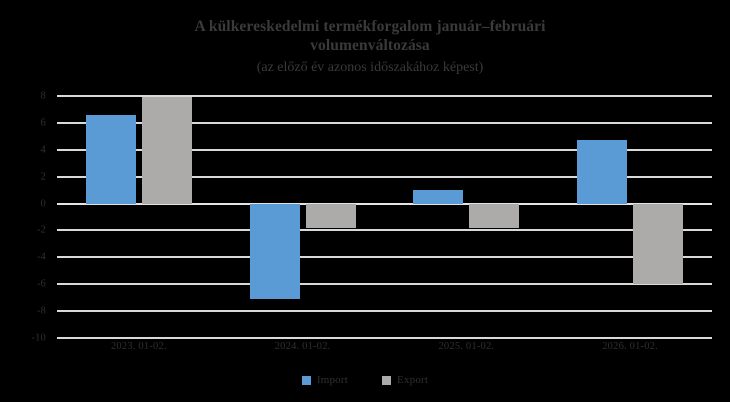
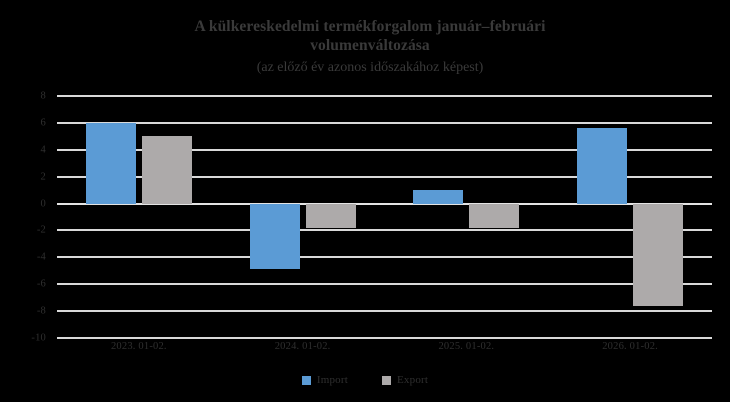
Import/2023. 01-02.: 6.6 -> 6.0
Export/2023. 01-02.: 7.9 -> 5.0
Import/2024. 01-02.: -7.1 -> -4.9
Import/2026. 01-02.: 4.7 -> 5.6
Export/2026. 01-02.: -6.0 -> -7.6
